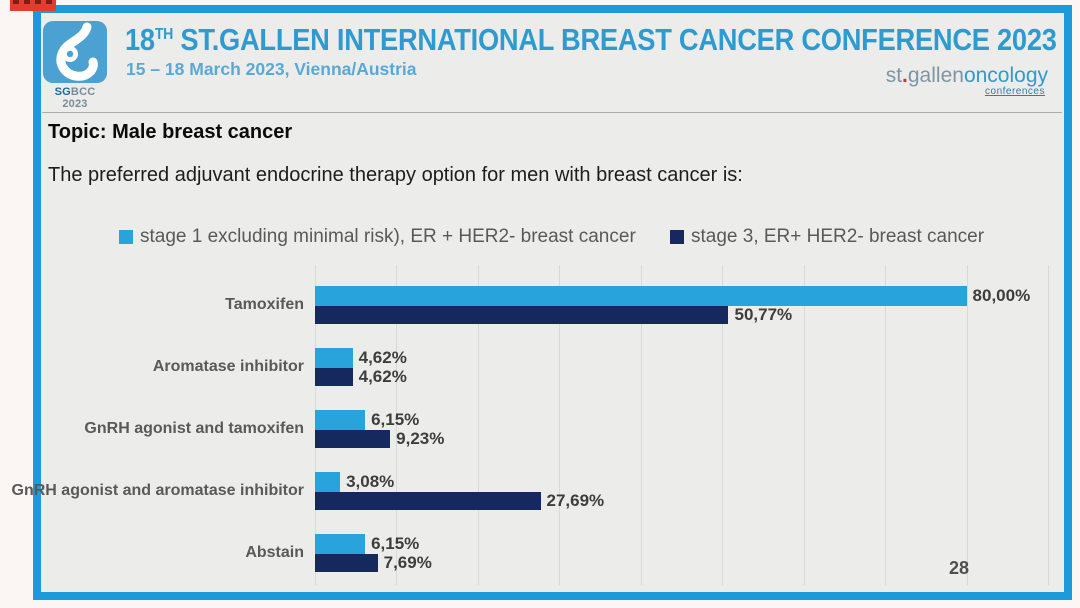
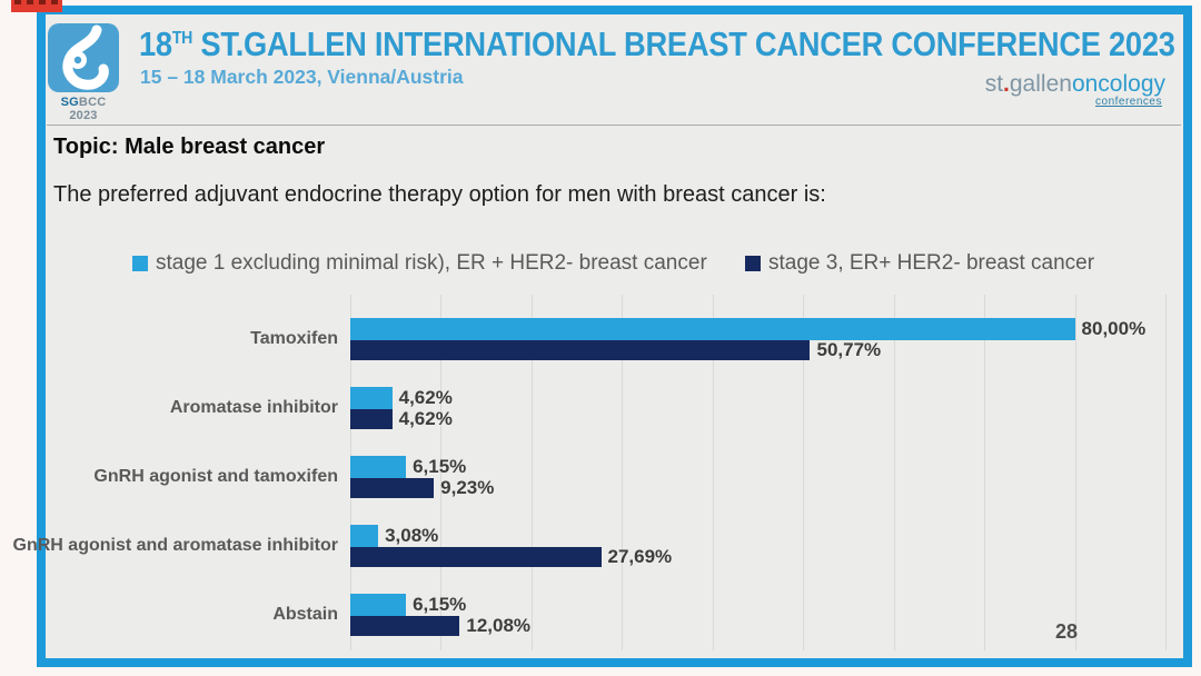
stage 3, ER+ HER2- breast cancer/Abstain: 7,69% -> 12,08%
